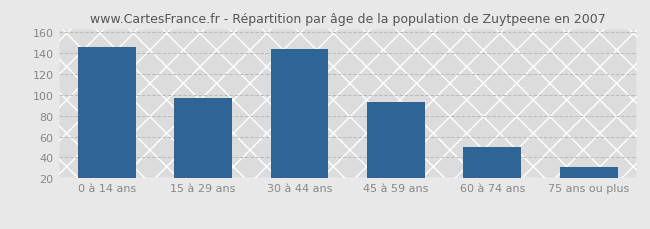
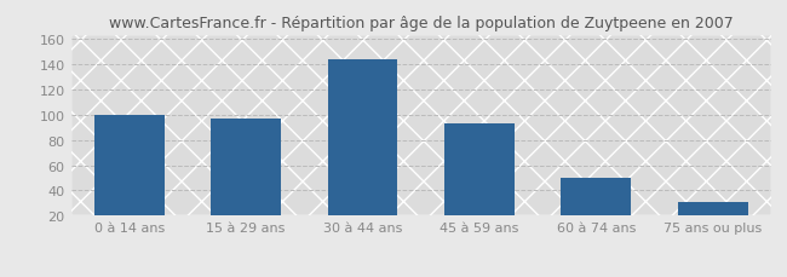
0 à 14 ans: 146 -> 100
